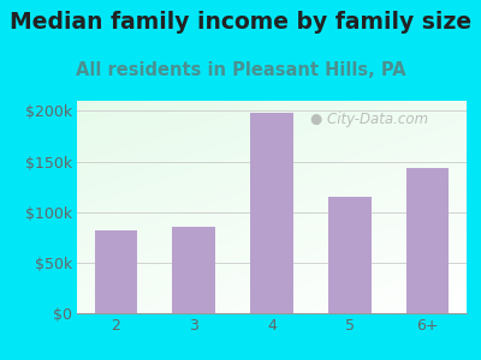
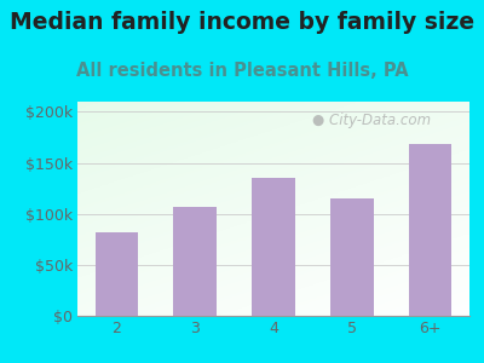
3: $86k -> $107k
4: $198k -> $135k
6+: $144k -> $168k
